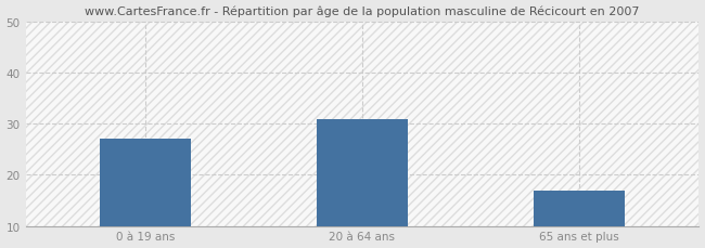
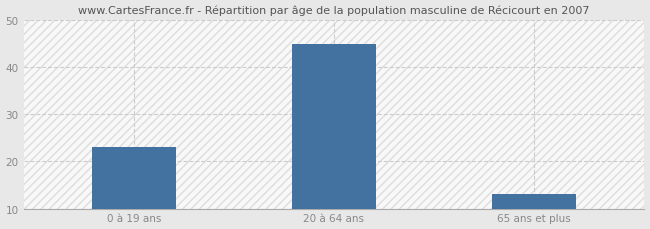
0 à 19 ans: 27 -> 23
20 à 64 ans: 31 -> 45
65 ans et plus: 17 -> 13
